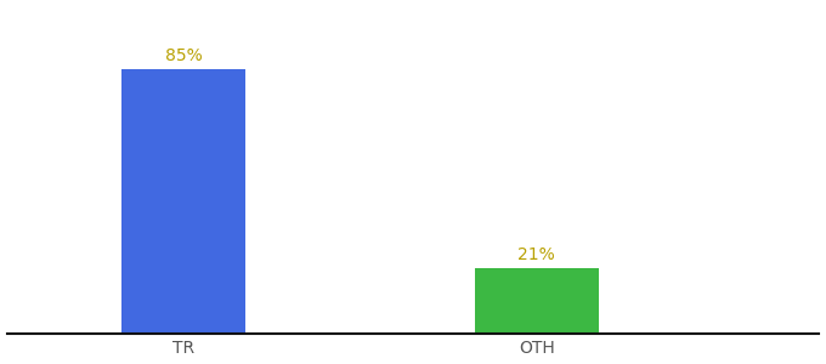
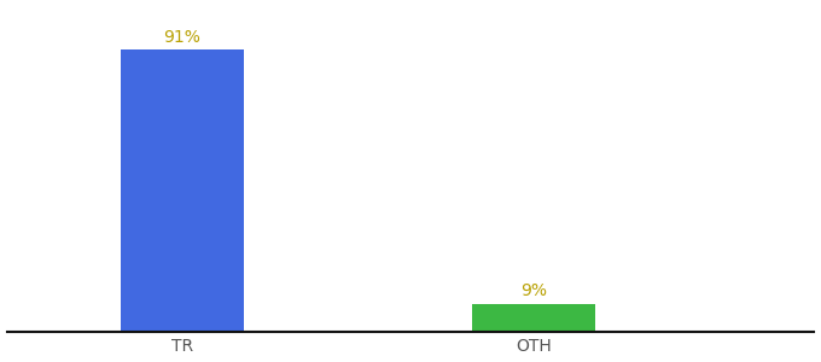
TR: 85% -> 91%
OTH: 21% -> 9%
